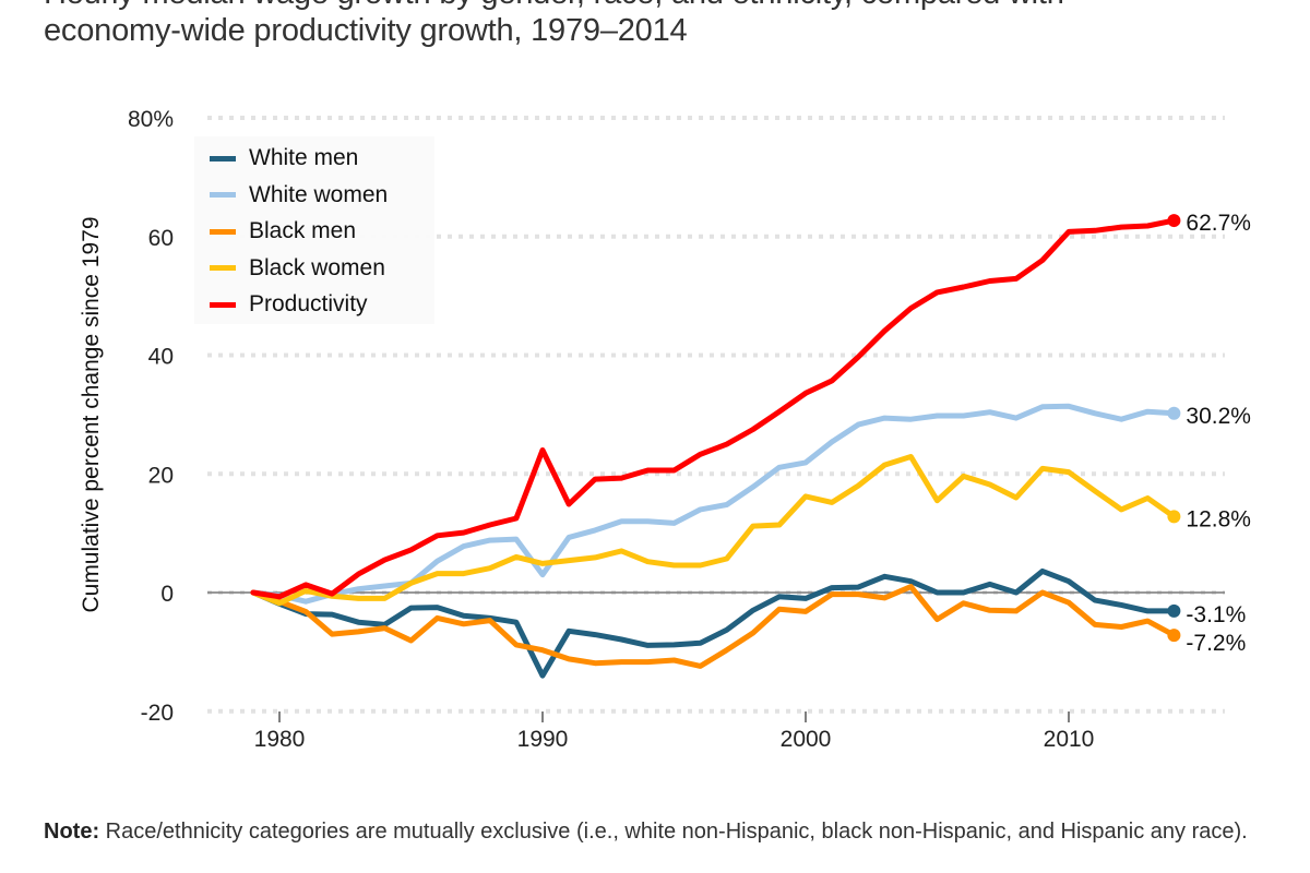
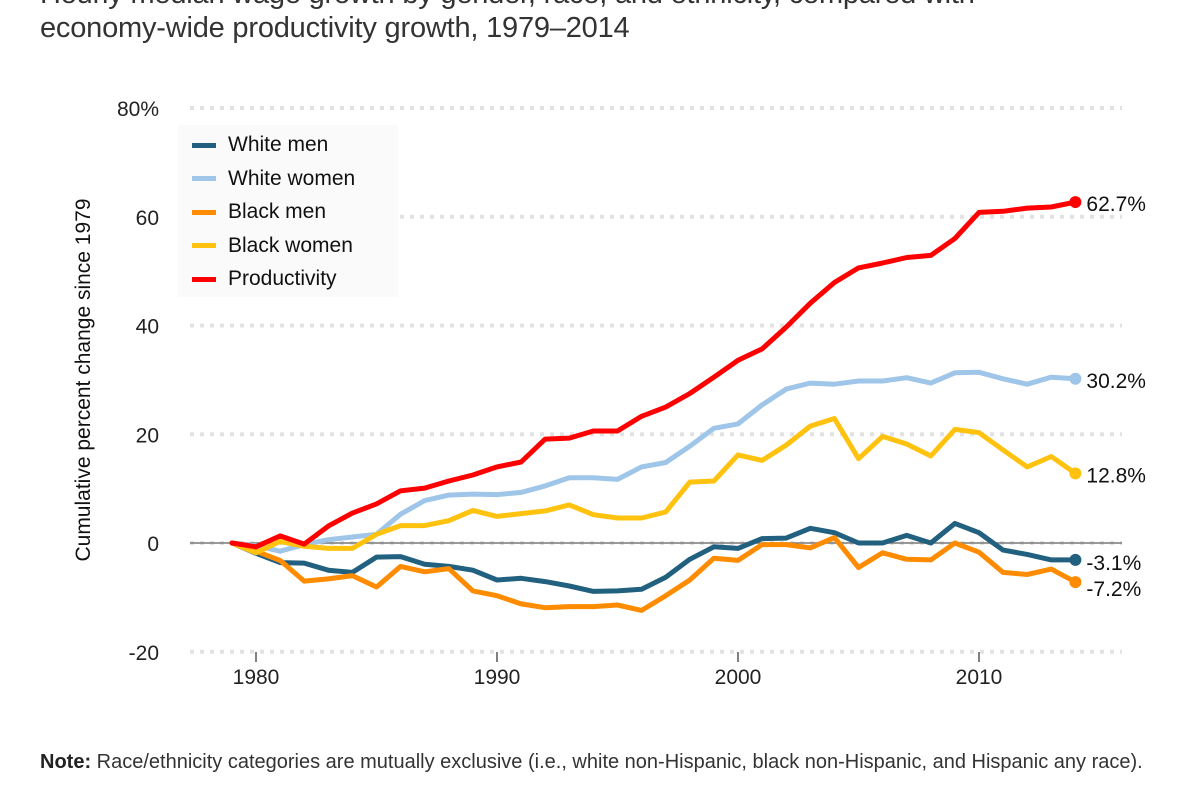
White men/1990: -14% -> -7%
White women/1990: 3% -> 9%
Productivity/1990: 24% -> 14%
